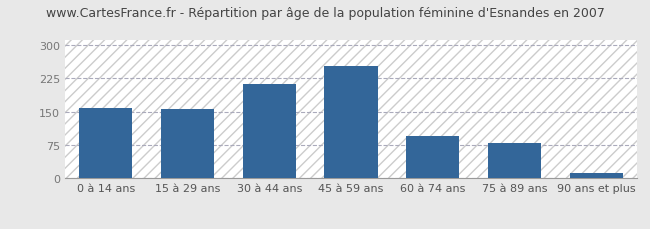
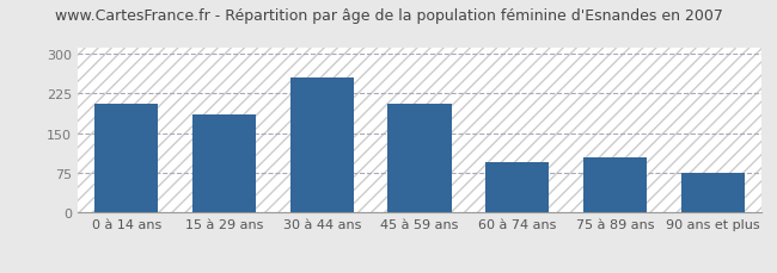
0 à 14 ans: 158 -> 205
15 à 29 ans: 156 -> 185
30 à 44 ans: 213 -> 255
45 à 59 ans: 252 -> 205
75 à 89 ans: 80 -> 105
90 ans et plus: 13 -> 75
